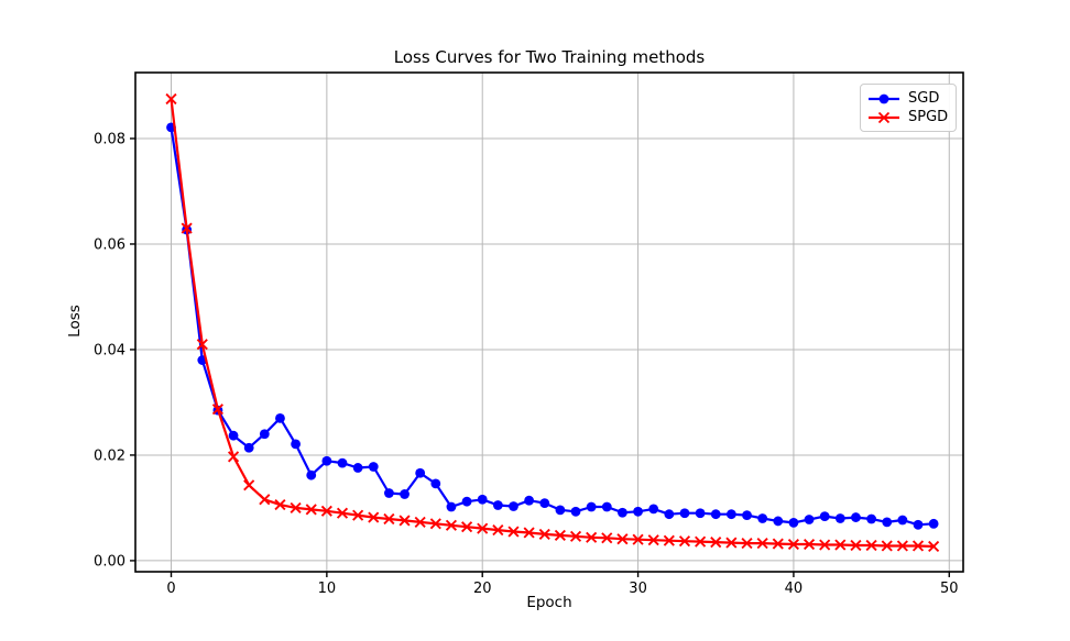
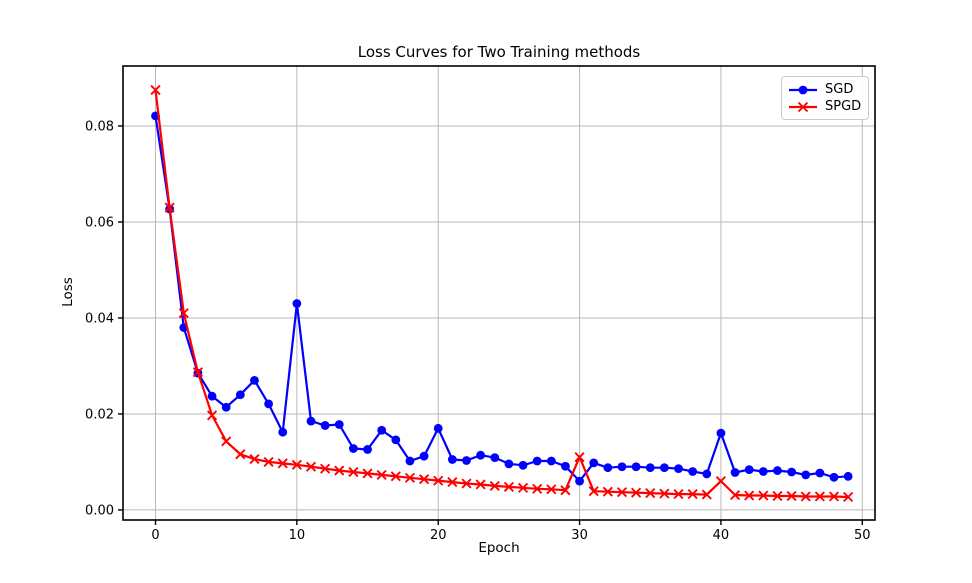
SGD/10: 0.019 -> 0.043
SGD/20: 0.012 -> 0.017
SGD/30: 0.009 -> 0.006
SPGD/30: 0.004 -> 0.011
SGD/40: 0.007 -> 0.016
SPGD/40: 0.003 -> 0.006
